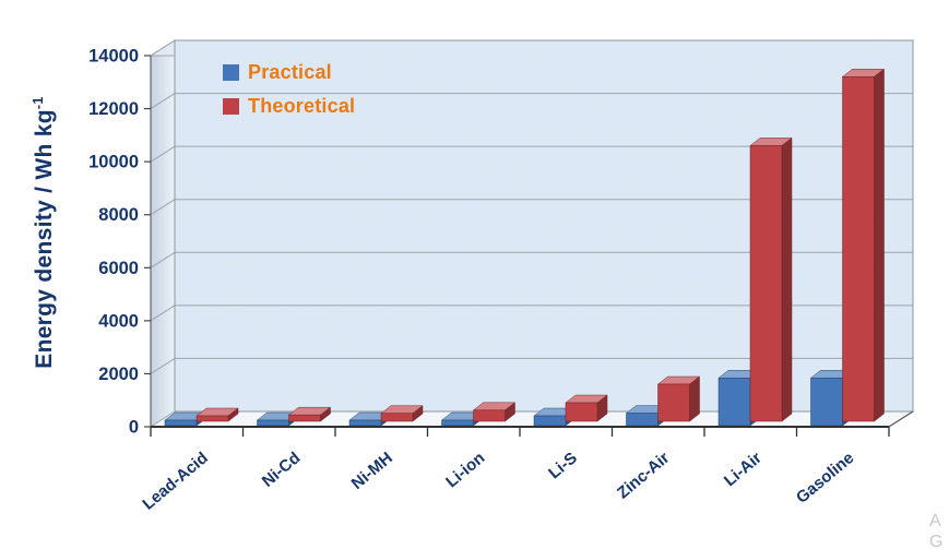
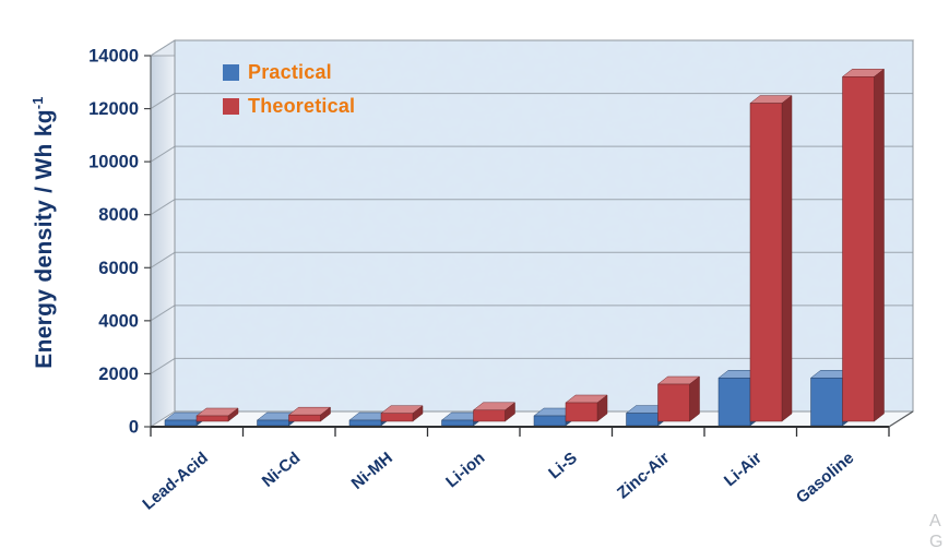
Theoretical/Li-Air: 10400 -> 12000
